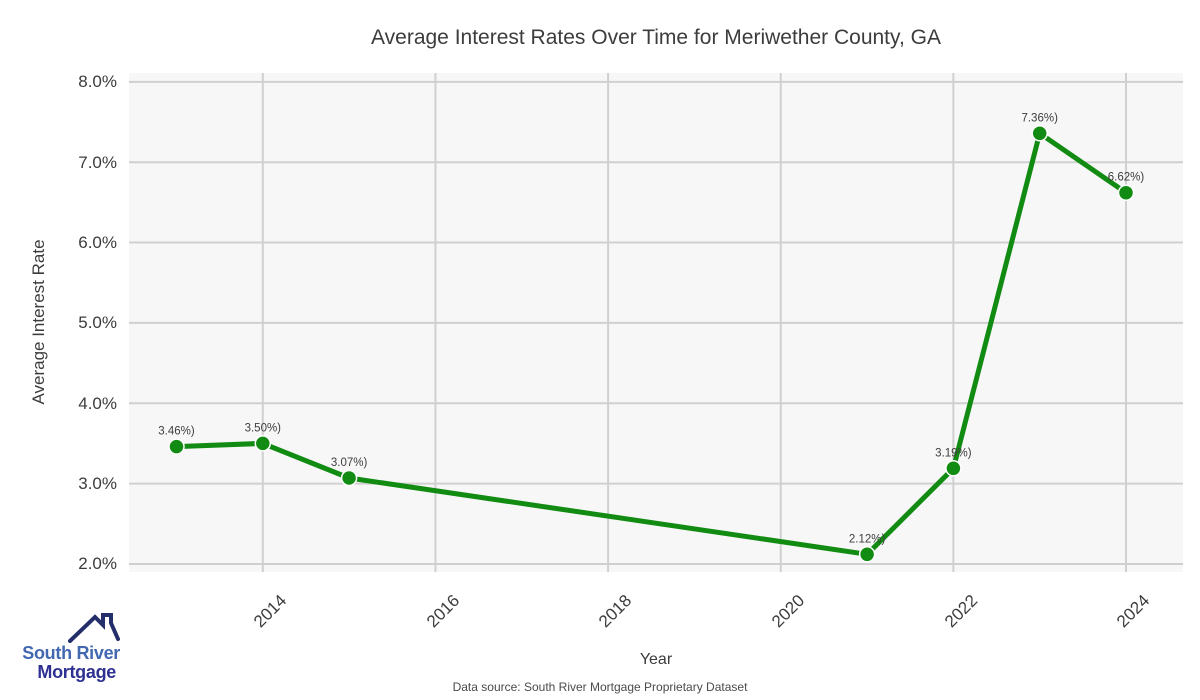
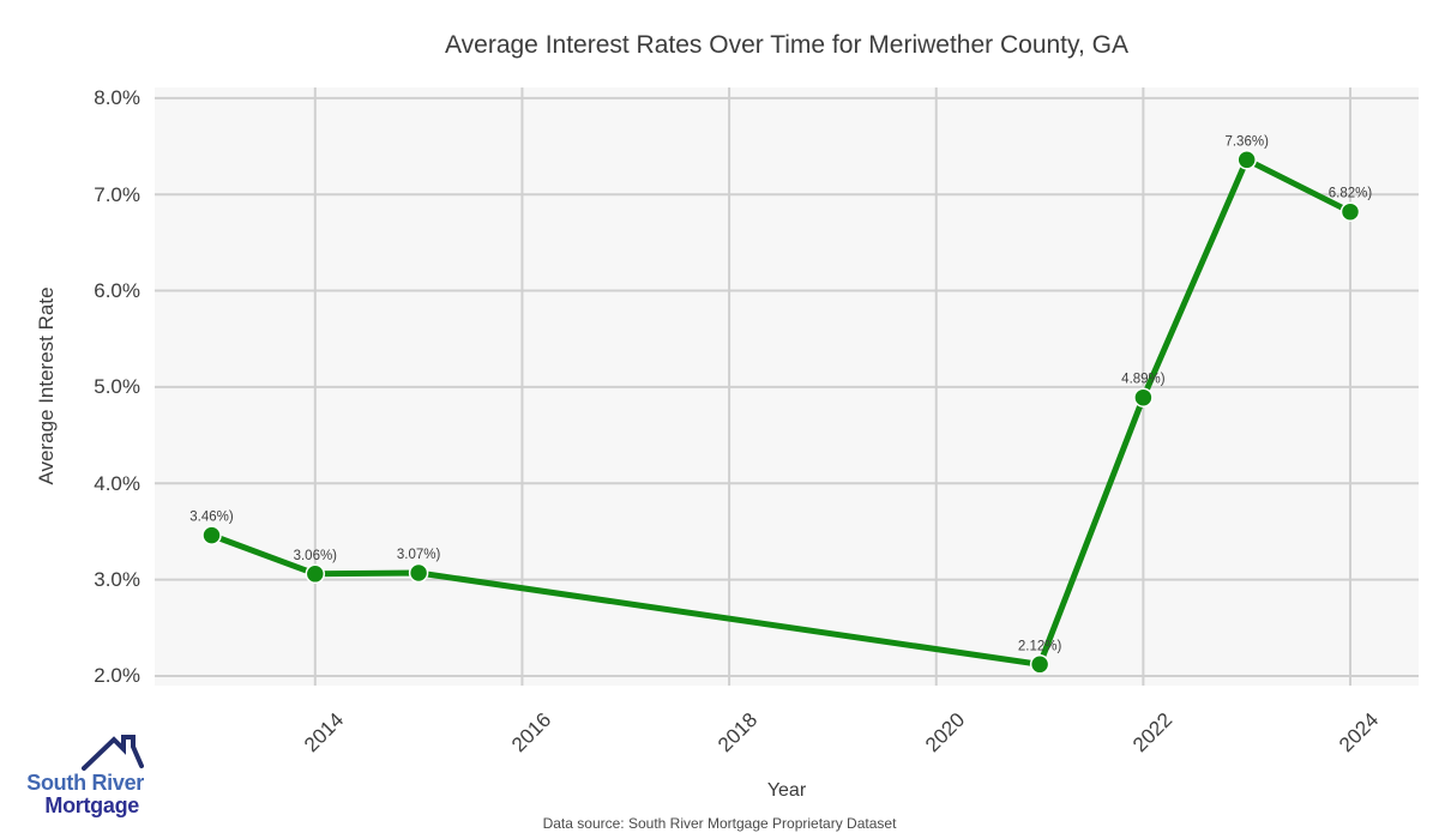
2014: 3.50% -> 3.06%
2022: 3.19% -> 4.89%
2024: 6.62% -> 6.82%
